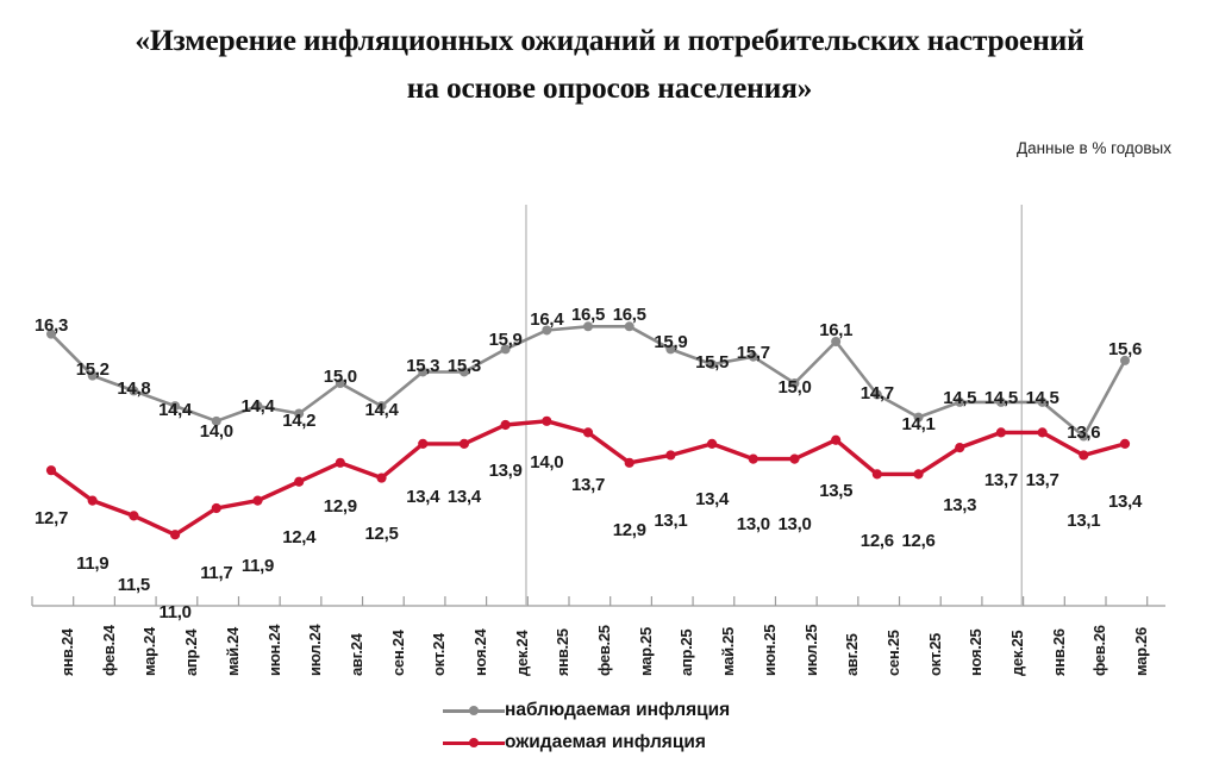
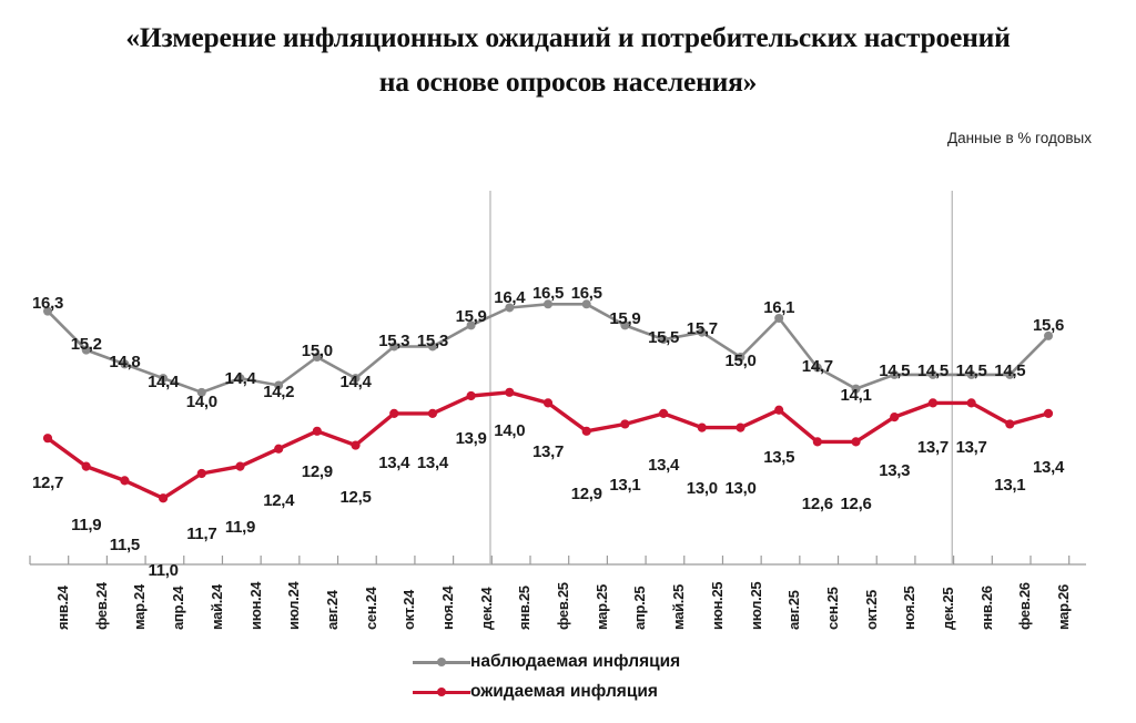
наблюдаемая инфляция/фев.26: 13,6 -> 14,5
